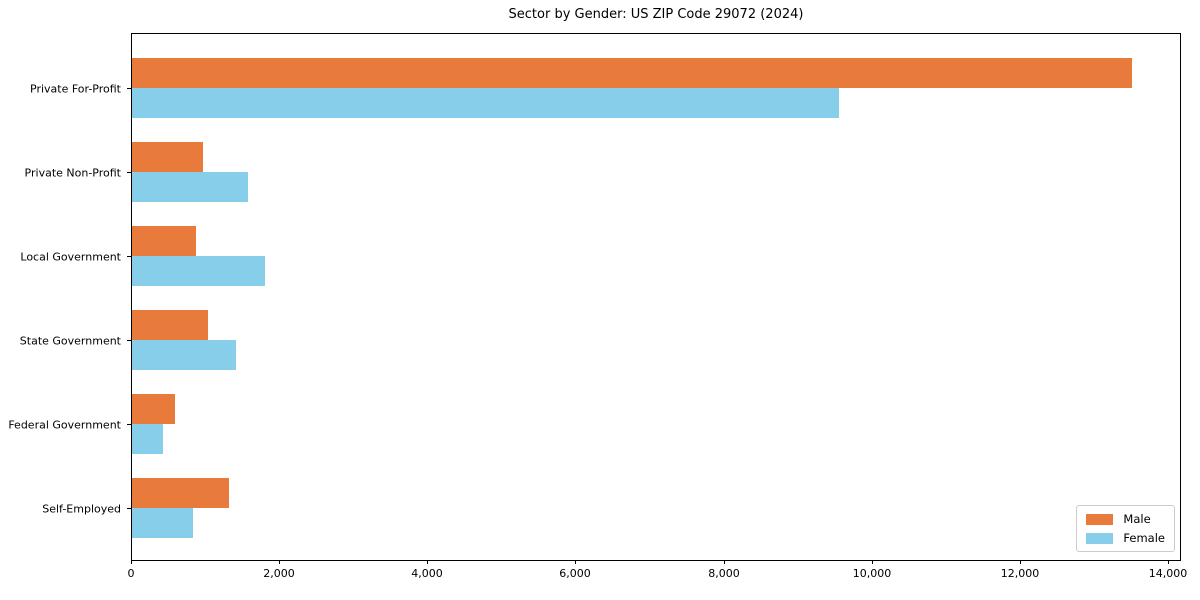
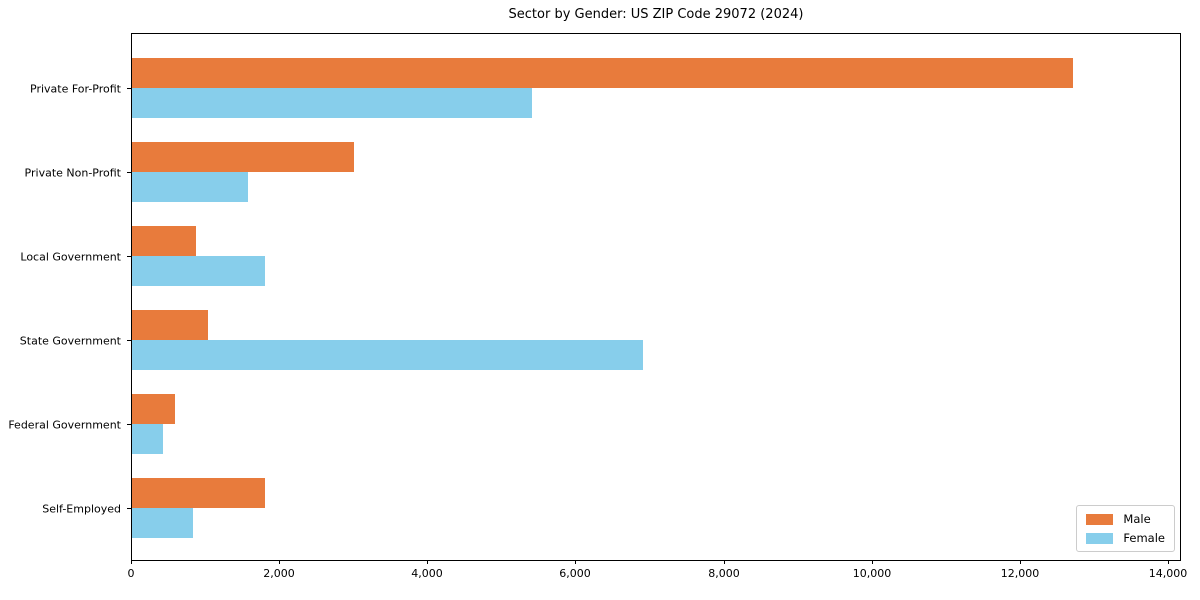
Male/Private For-Profit: 13500 -> 12700
Female/Private For-Profit: 9600 -> 5400
Male/Private Non-Profit: 1000 -> 3000
Female/State Government: 1400 -> 6900
Male/Self-Employed: 1300 -> 1800
